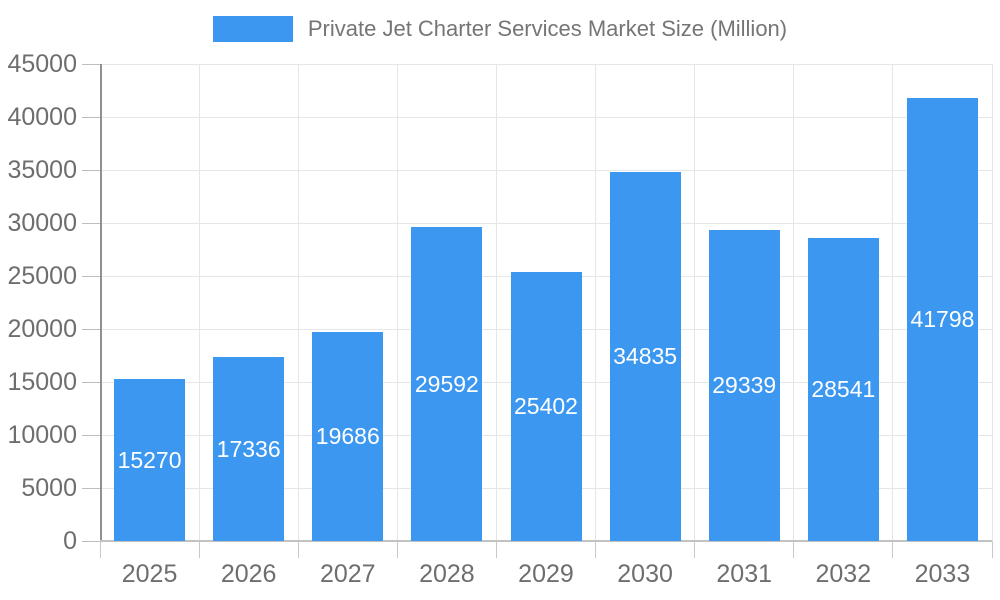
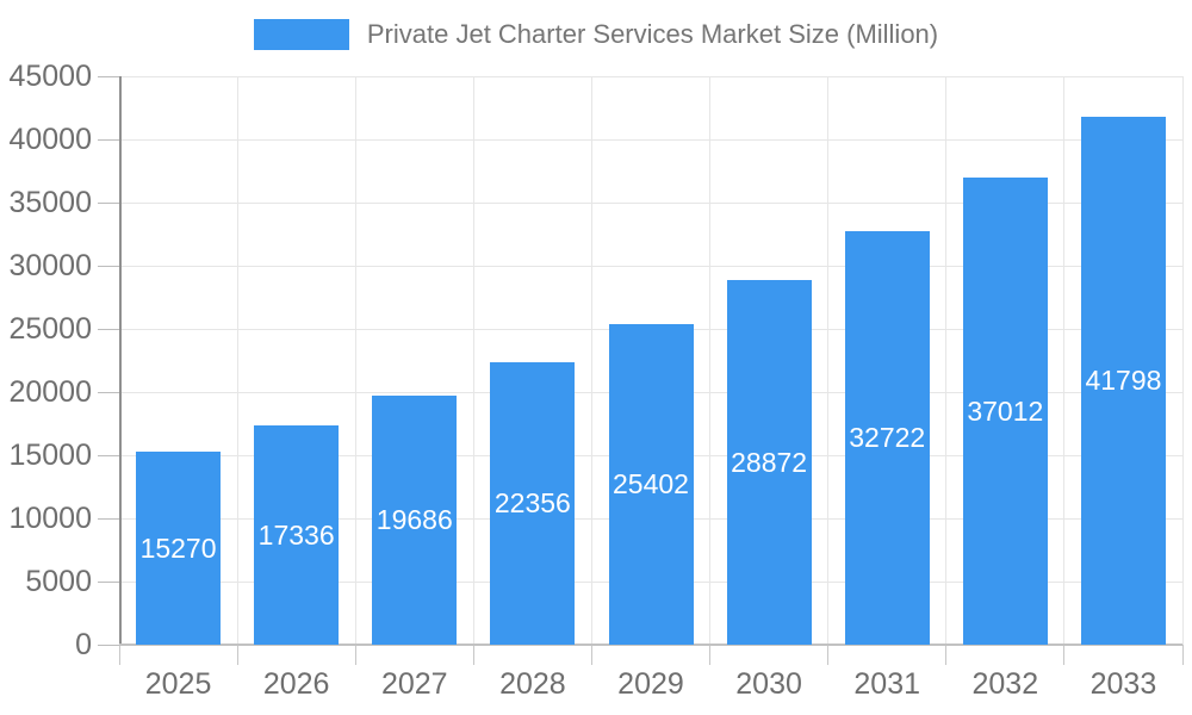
2028: 29592 -> 22356
2030: 34835 -> 28872
2031: 29339 -> 32722
2032: 28541 -> 37012
